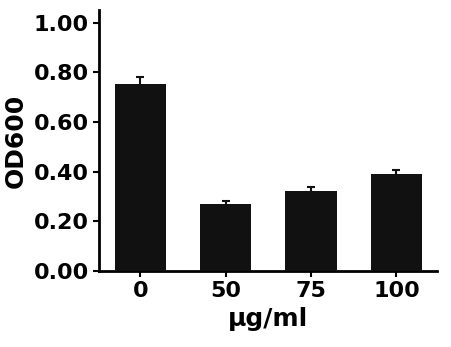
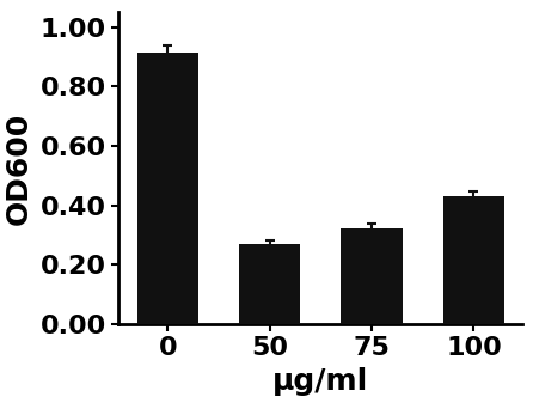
0: 0.755 -> 0.915
100: 0.390 -> 0.430
